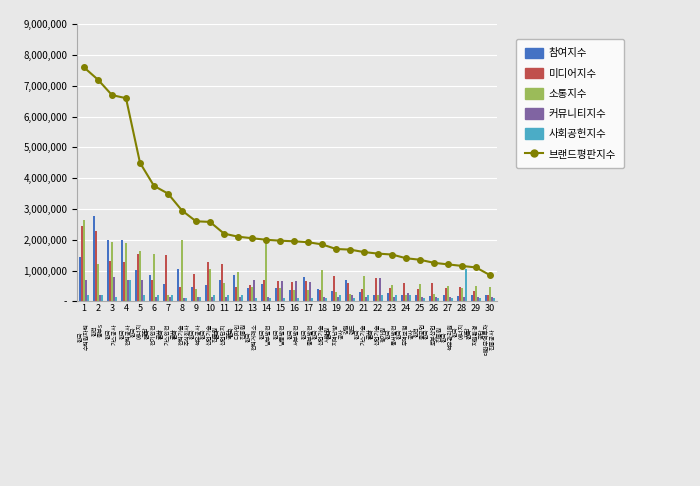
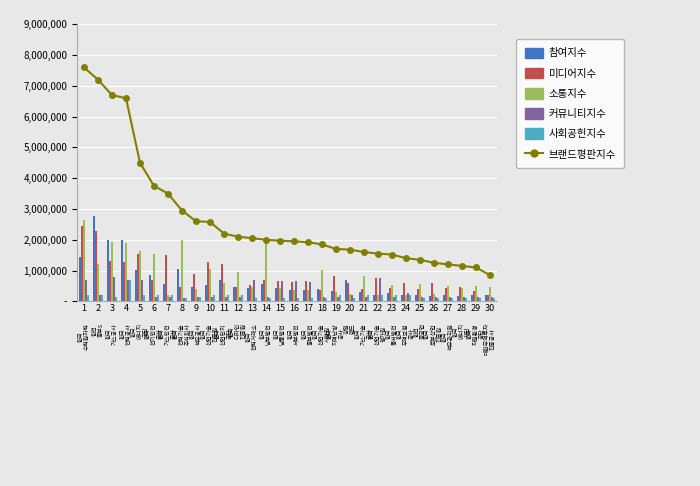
참여지수/12: 850,000 -> 480,000
참여지수/17: 800,000 -> 380,000
사회공헌지수/28: 1,050,000 -> 100,000
